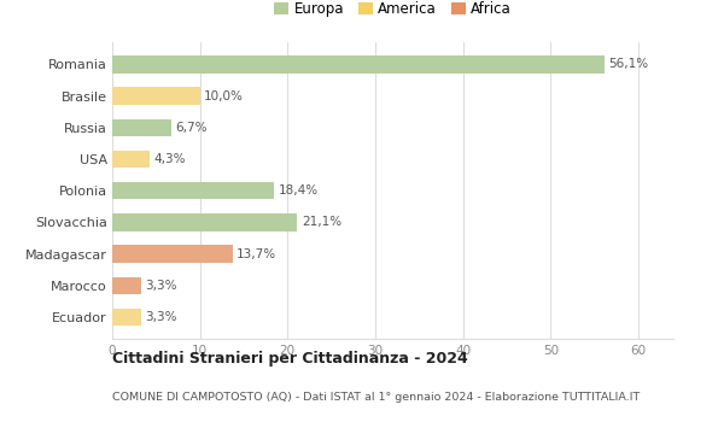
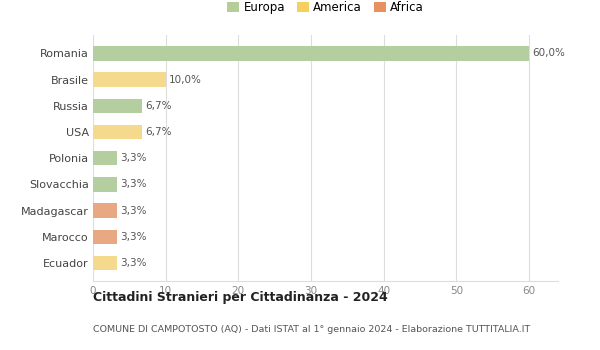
Romania: 56,1% -> 60,0%
USA: 4,3% -> 6,7%
Polonia: 18,4% -> 3,3%
Slovacchia: 21,1% -> 3,3%
Madagascar: 13,7% -> 3,3%
